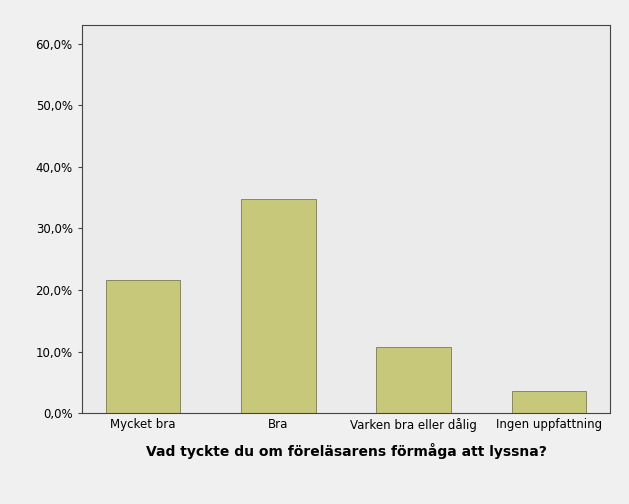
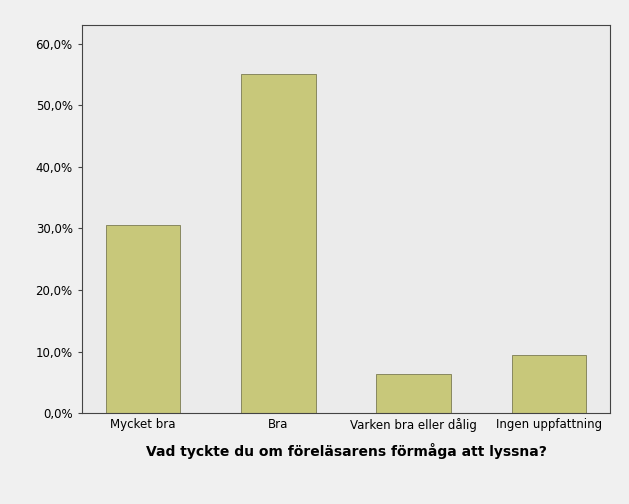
Mycket bra: 21,6% -> 30,6%
Bra: 34,8% -> 55,0%
Varken bra eller dålig: 10,8% -> 6,3%
Ingen uppfattning: 3,6% -> 9,4%
